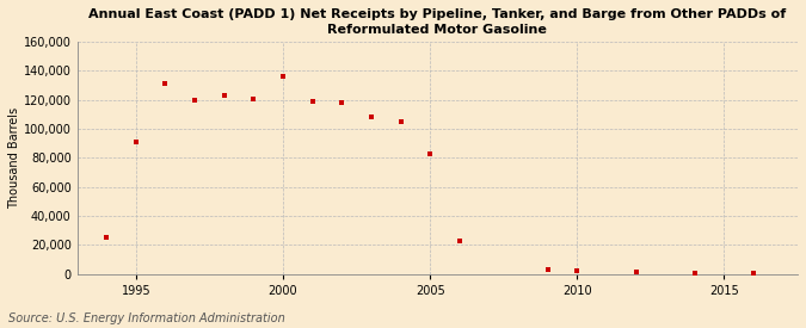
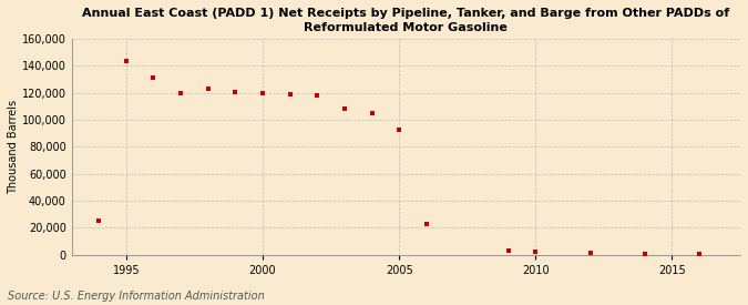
1995: 91,000 -> 144,000
2000: 136,000 -> 120,000
2005: 83,000 -> 93,000
